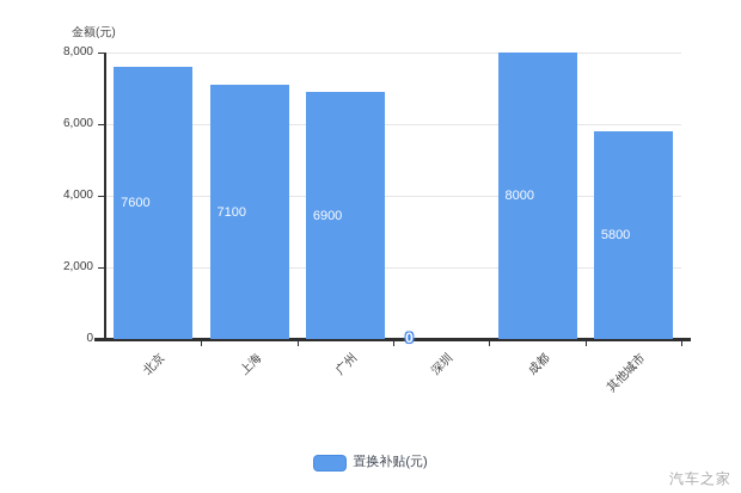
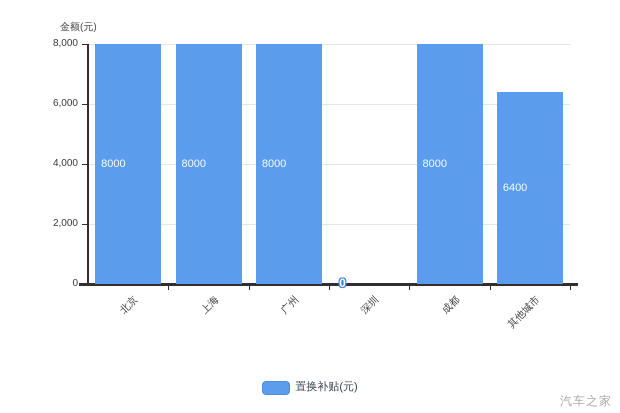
北京: 7600 -> 8000
上海: 7100 -> 8000
广州: 6900 -> 8000
其他城市: 5800 -> 6400
